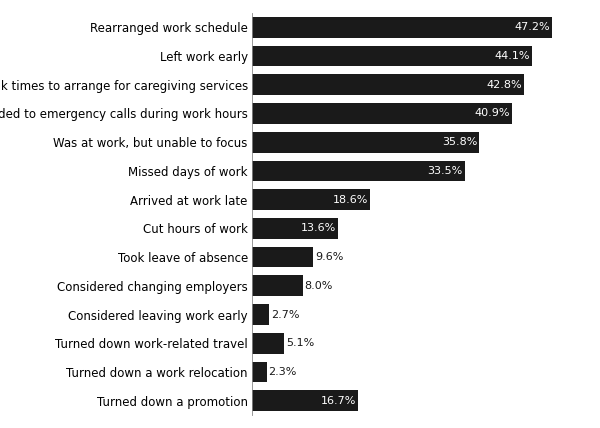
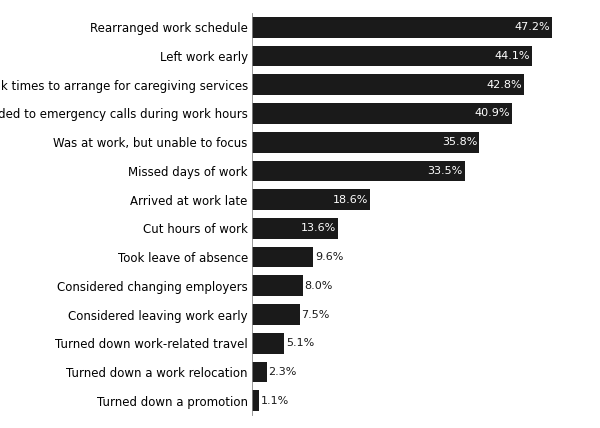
Considered leaving work early: 2.7% -> 7.5%
Turned down a promotion: 16.7% -> 1.1%
